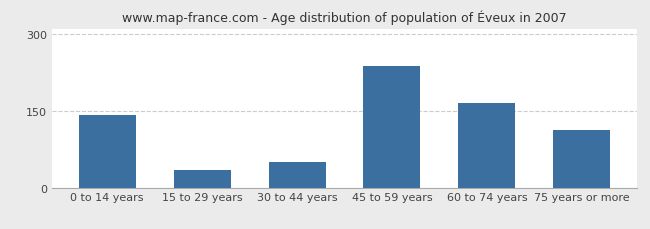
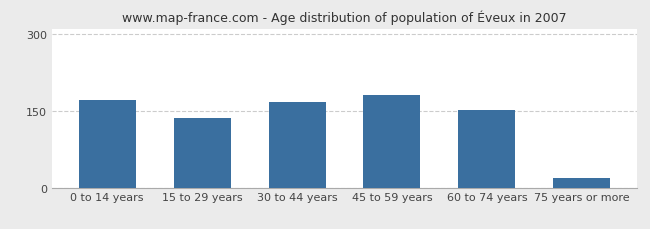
0 to 14 years: 142 -> 172
15 to 29 years: 34 -> 136
30 to 44 years: 50 -> 168
45 to 59 years: 238 -> 181
60 to 74 years: 166 -> 152
75 years or more: 112 -> 19
